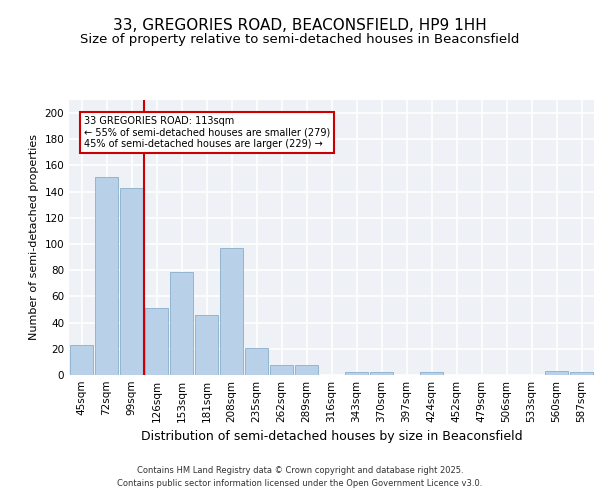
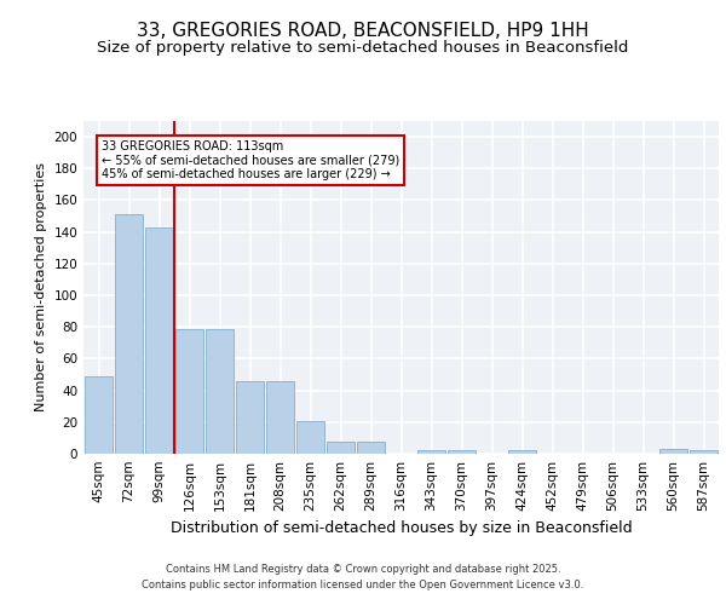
45sqm: 23 -> 49
126sqm: 51 -> 79
208sqm: 97 -> 46
